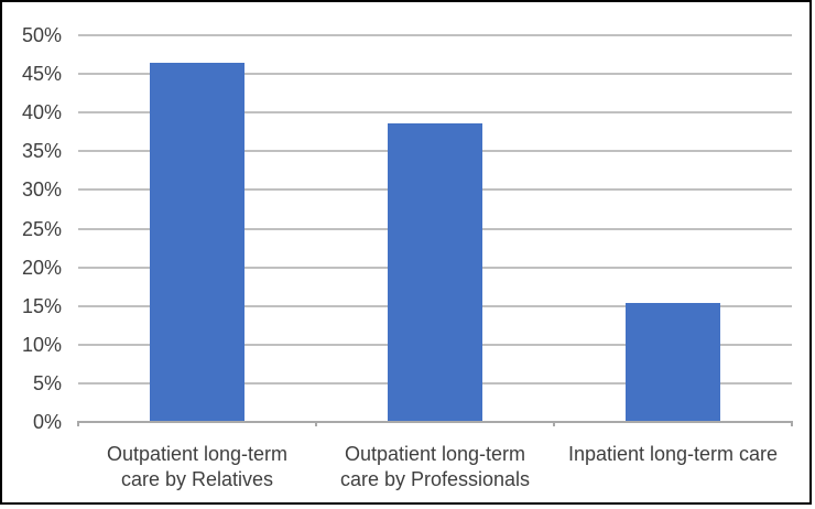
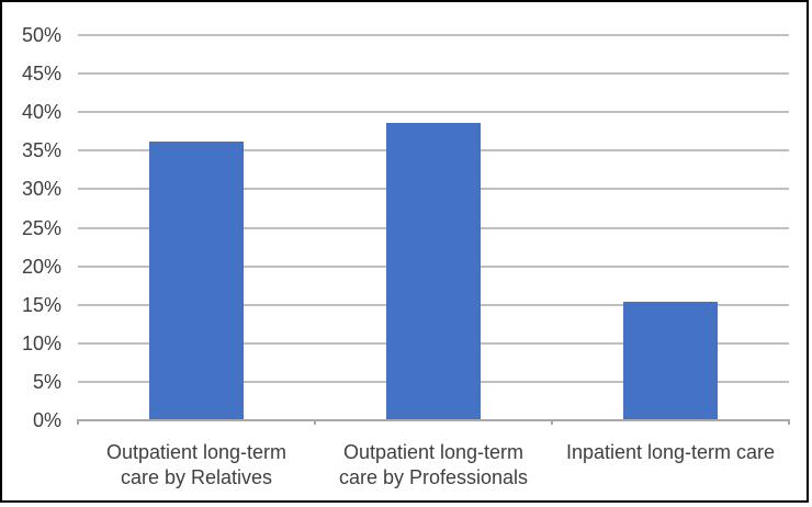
Outpatient long-term care by Relatives: 46% -> 36%
